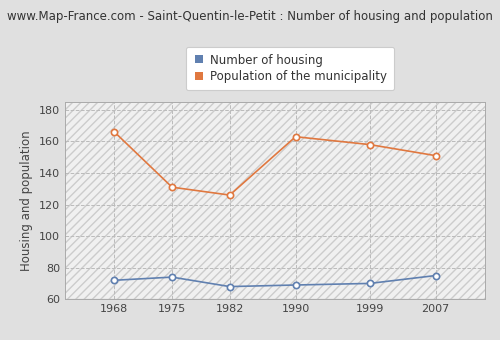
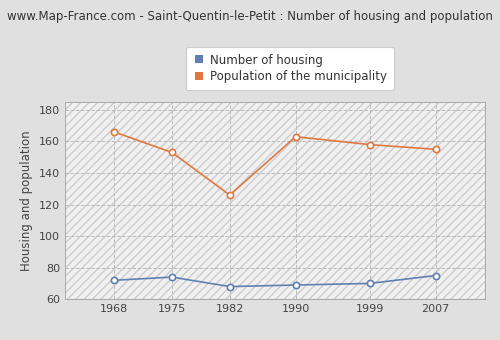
Population of the municipality/1975: 131 -> 153
Population of the municipality/2007: 151 -> 155
